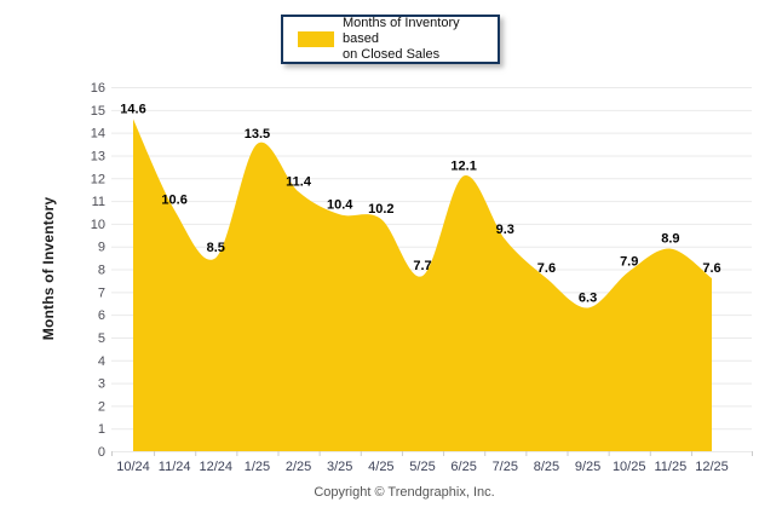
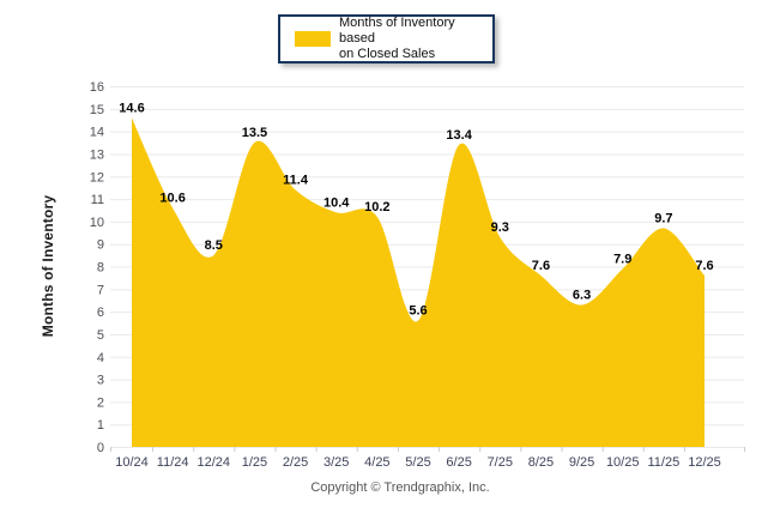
5/25: 7.7 -> 5.6
6/25: 12.1 -> 13.4
11/25: 8.9 -> 9.7
